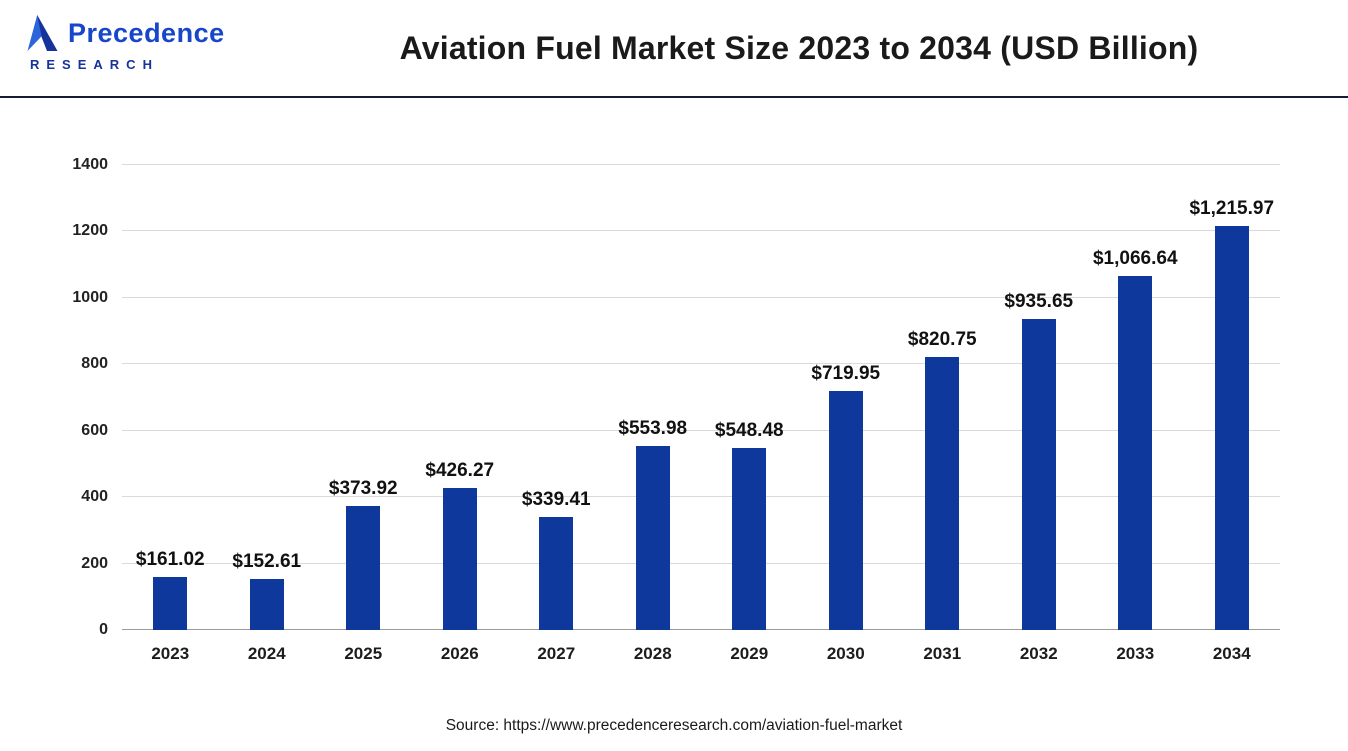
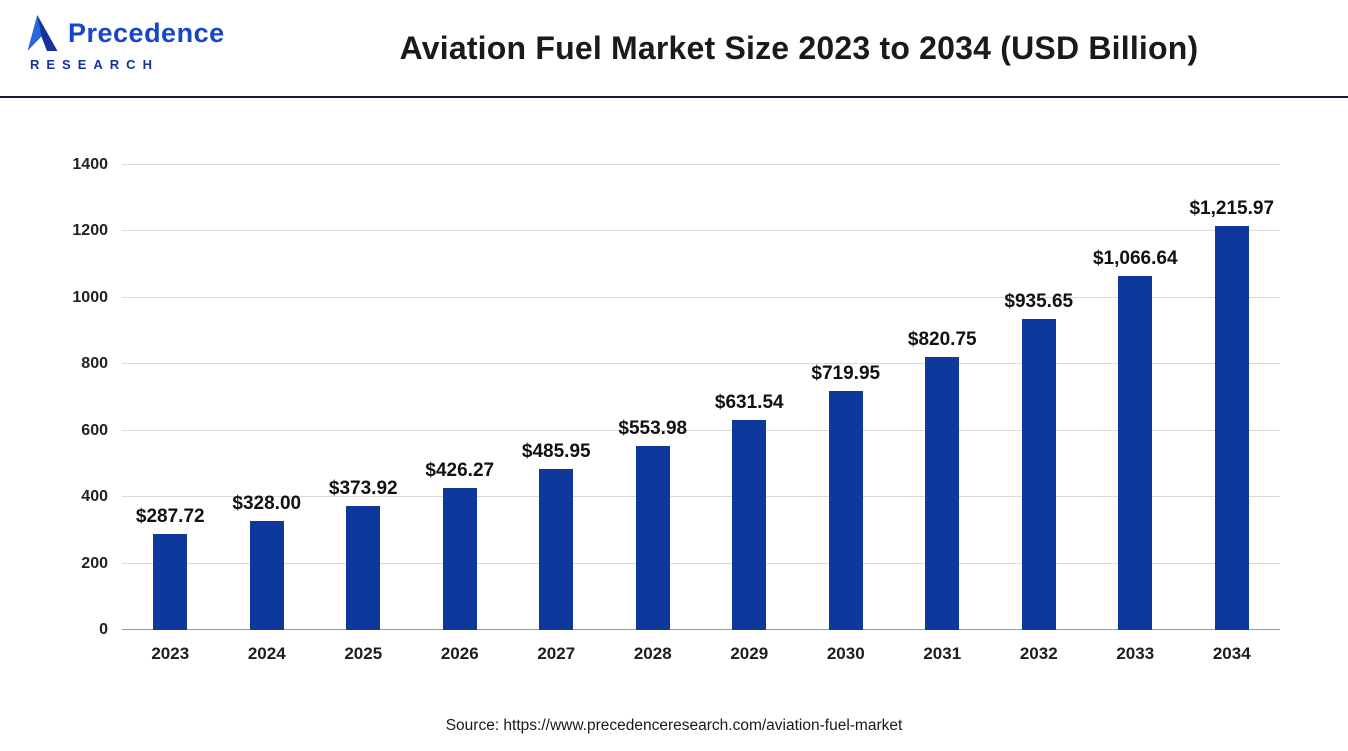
2023: $161.02 -> $287.72
2024: $152.61 -> $328.00
2027: $339.41 -> $485.95
2029: $548.48 -> $631.54
